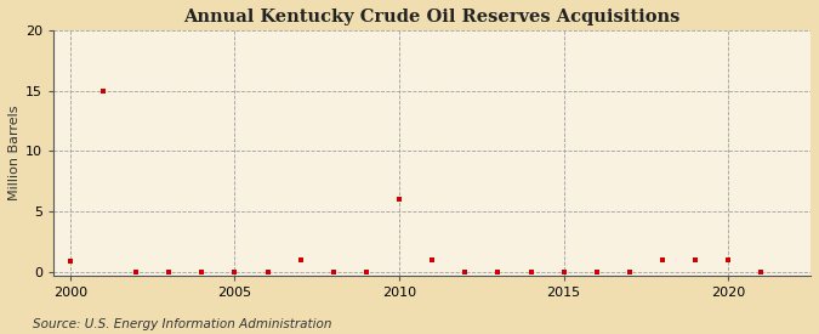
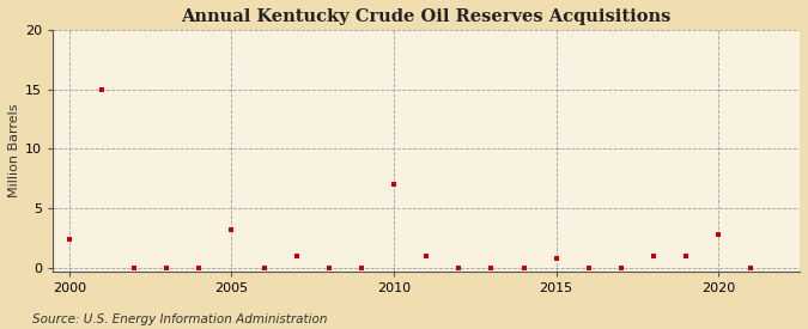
2000: 0.9 -> 2.4
2005: 0.1 -> 3.2
2010: 6.0 -> 7.0
2015: 0.1 -> 0.8
2020: 1.0 -> 2.8
